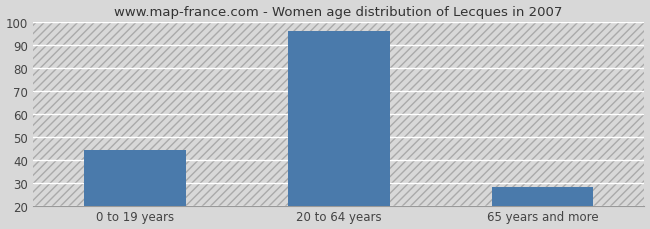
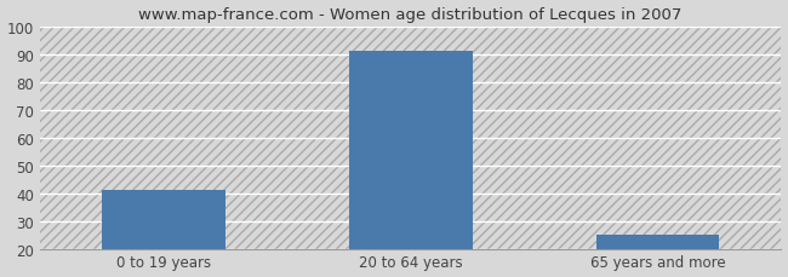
0 to 19 years: 44 -> 41
20 to 64 years: 96 -> 91
65 years and more: 28 -> 25
